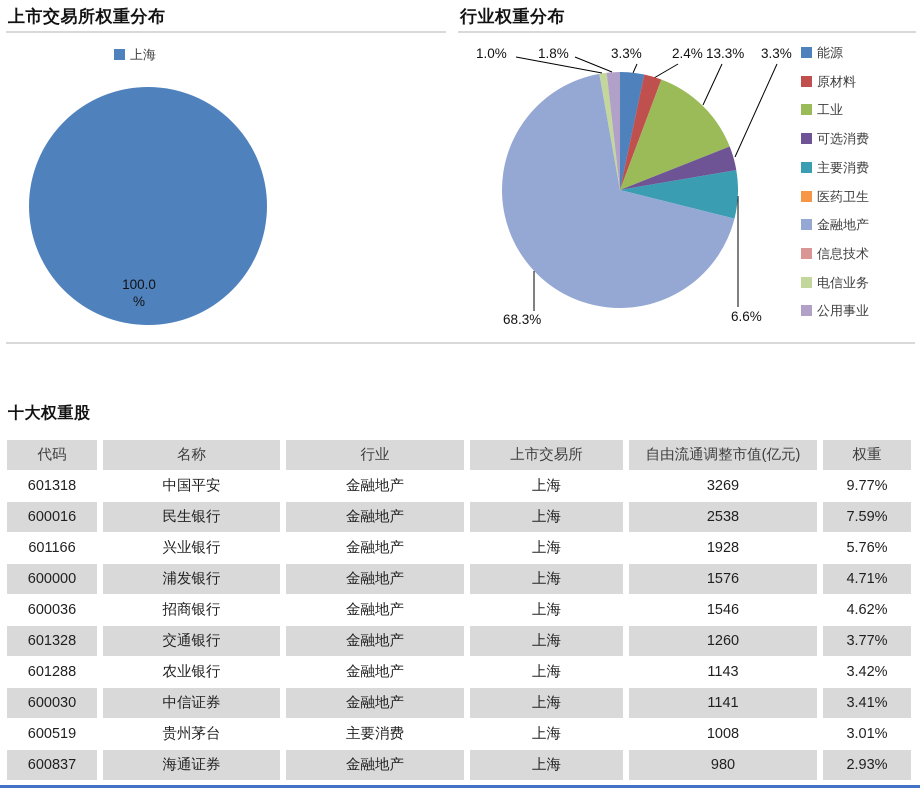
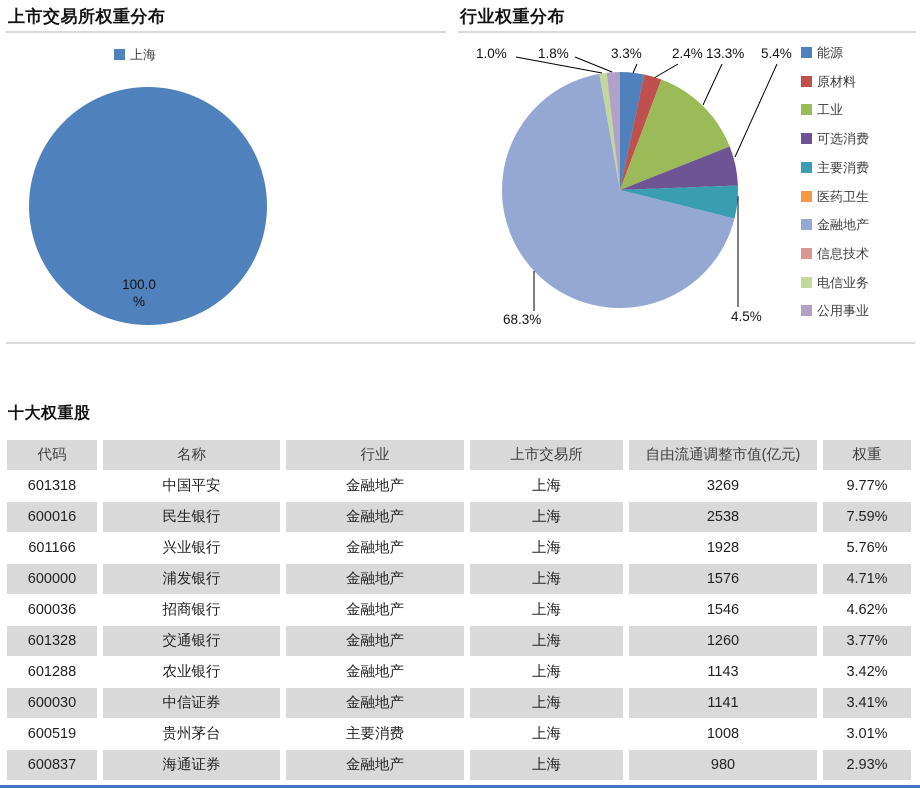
行业权重分布/可选消费: 3.3% -> 5.4%
行业权重分布/主要消费: 6.6% -> 4.5%
